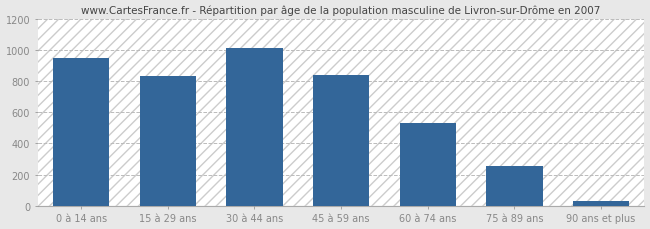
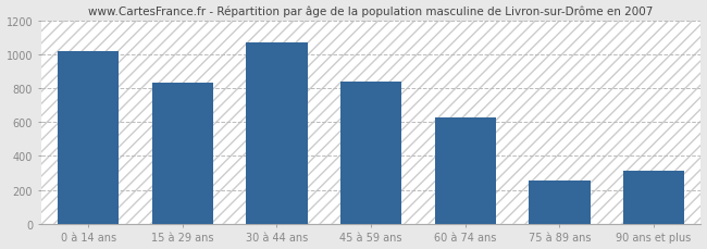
0 à 14 ans: 950 -> 1020
30 à 44 ans: 1010 -> 1070
60 à 74 ans: 530 -> 630
90 ans et plus: 30 -> 310
